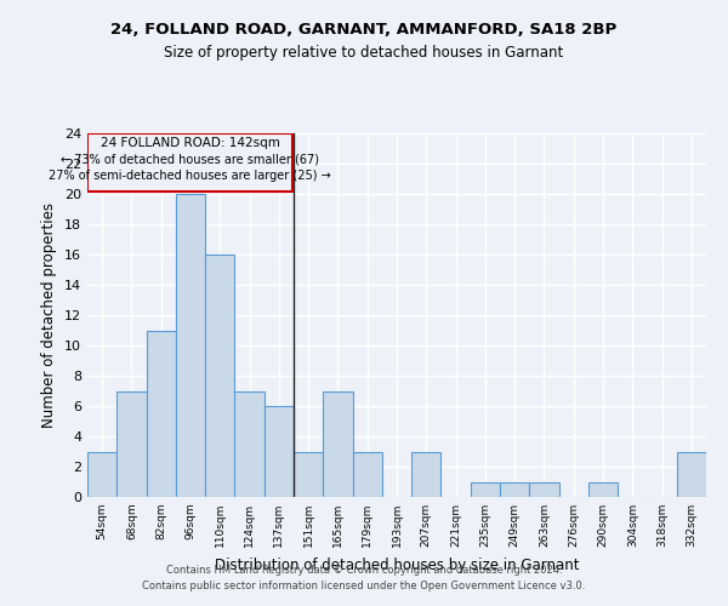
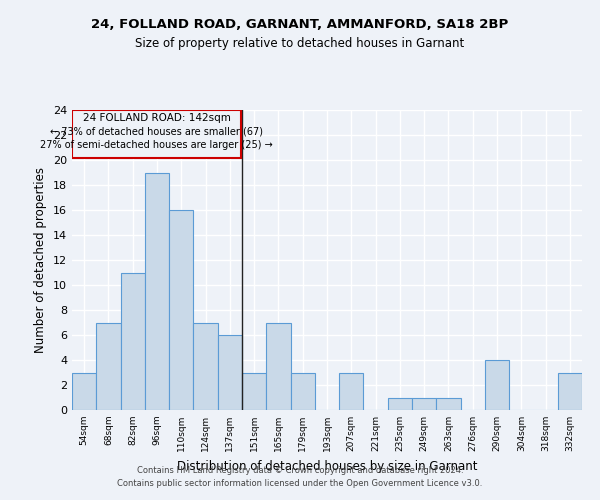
96sqm: 20 -> 19
290sqm: 1 -> 4
